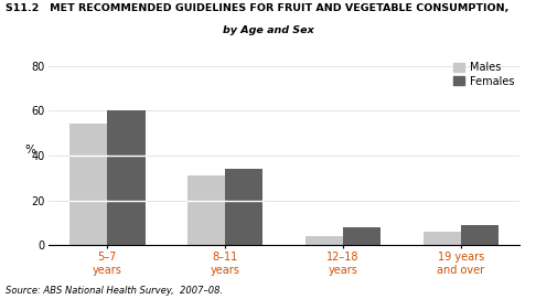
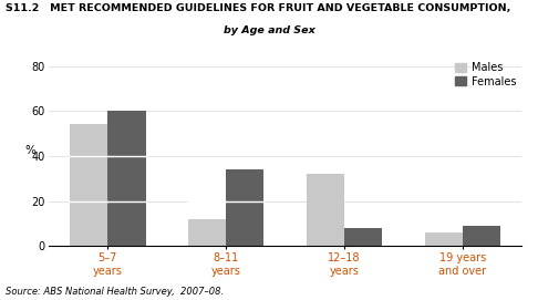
Males/8–11 years: 31 -> 12
Males/12–18 years: 4 -> 32
